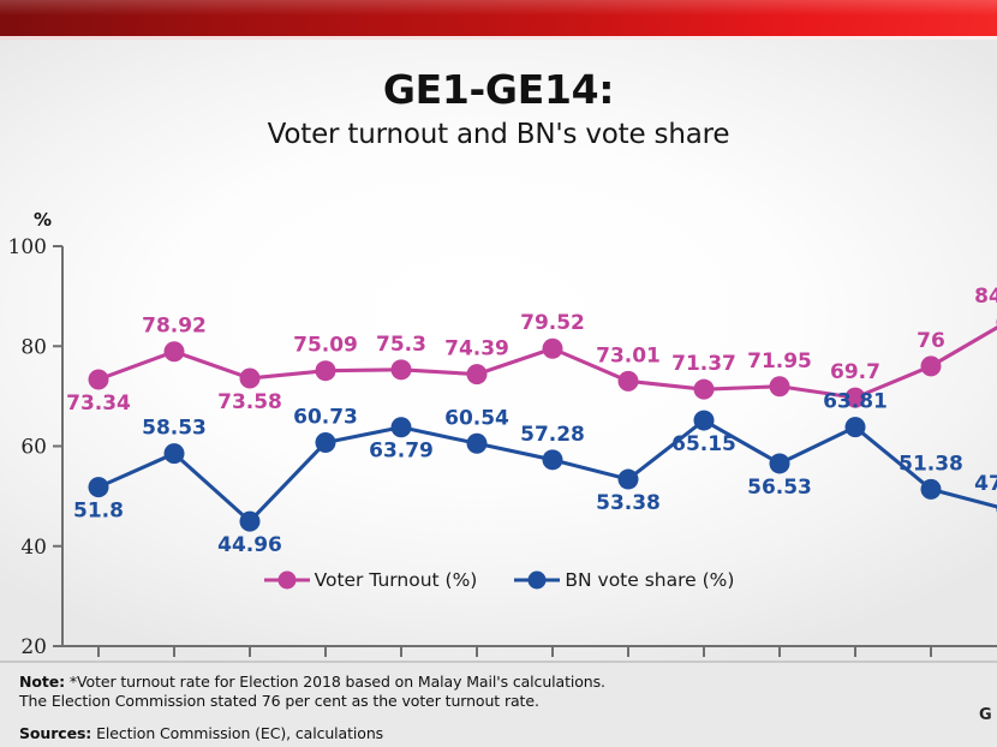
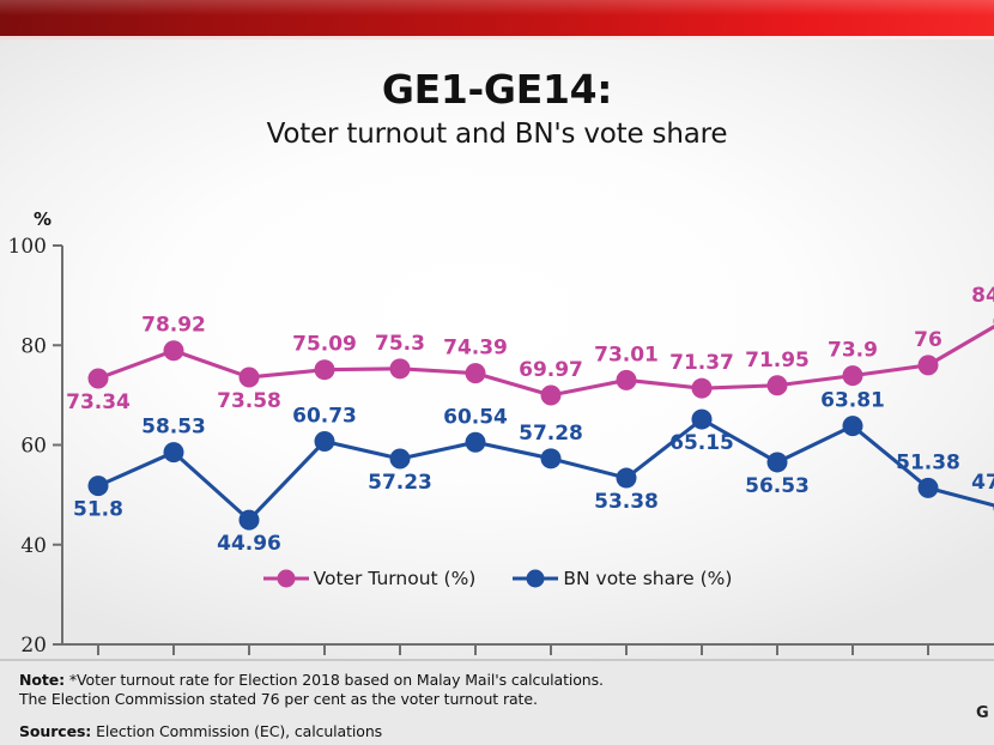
BN vote share (%)/1978: 63.79 -> 57.23
Voter Turnout (%)/1986: 79.52 -> 69.97
Voter Turnout (%)/2004: 69.7 -> 73.9
